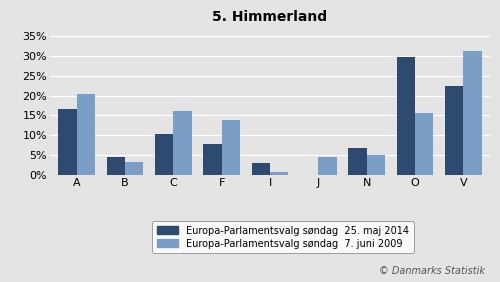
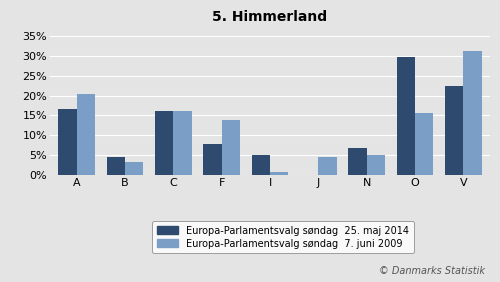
Europa-Parlamentsvalg søndag 25. maj 2014/C: 10.2% -> 16.0%
Europa-Parlamentsvalg søndag 25. maj 2014/I: 2.9% -> 5.0%
